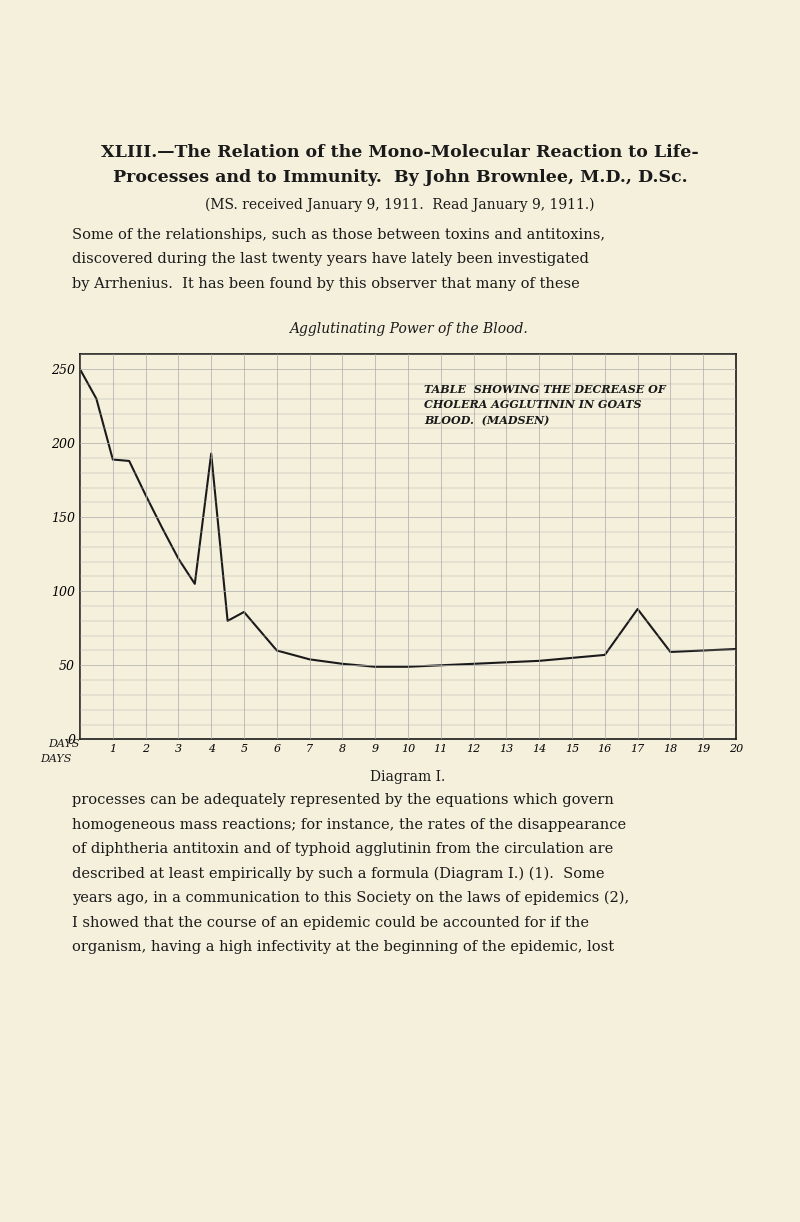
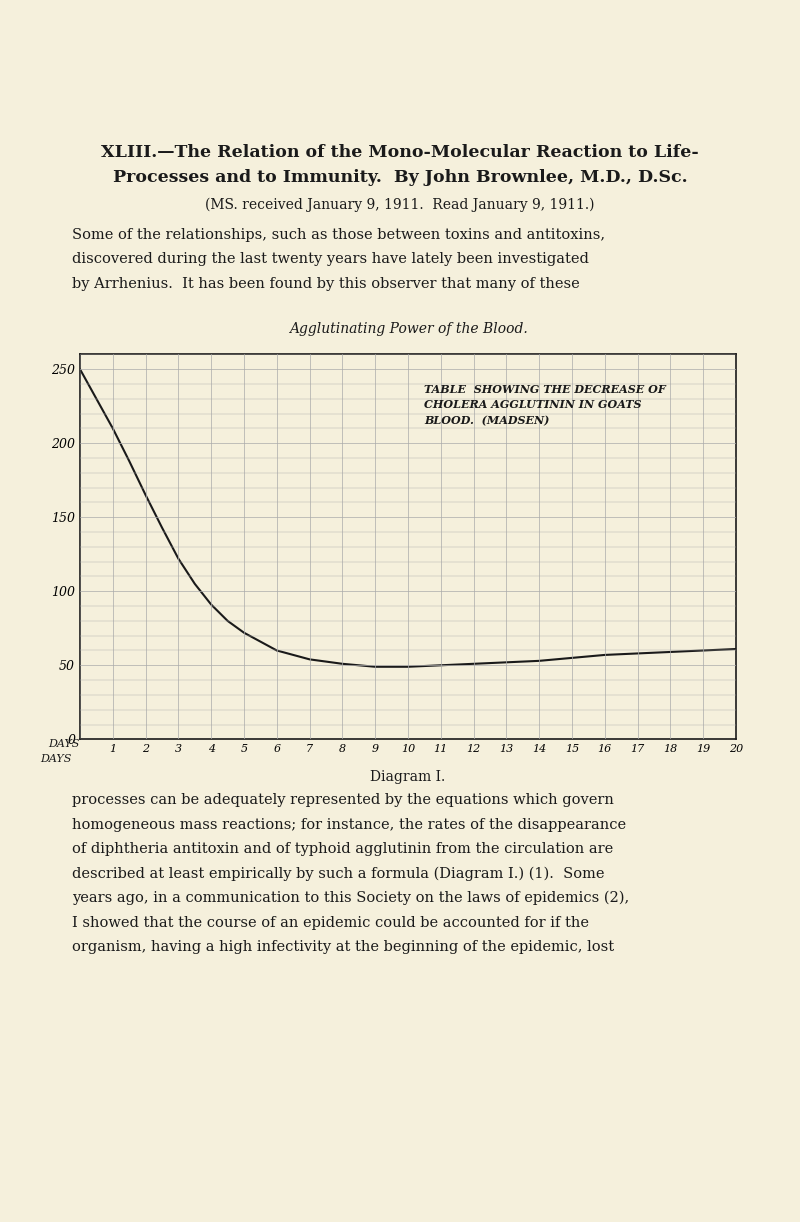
1: 189 -> 210
4: 193 -> 91
5: 86 -> 72
17: 88 -> 58
